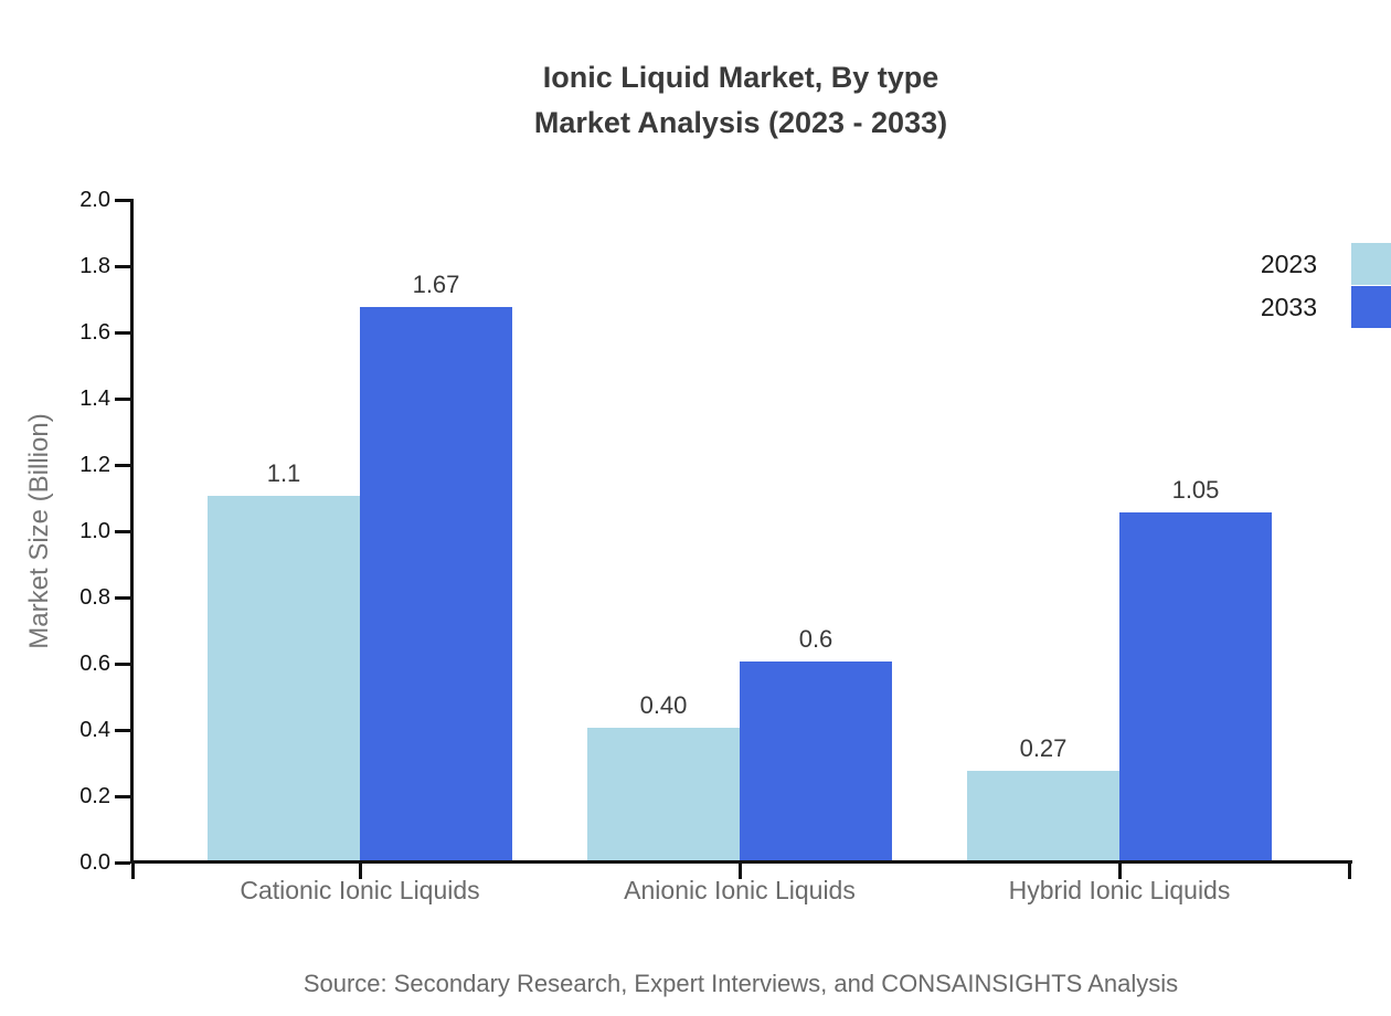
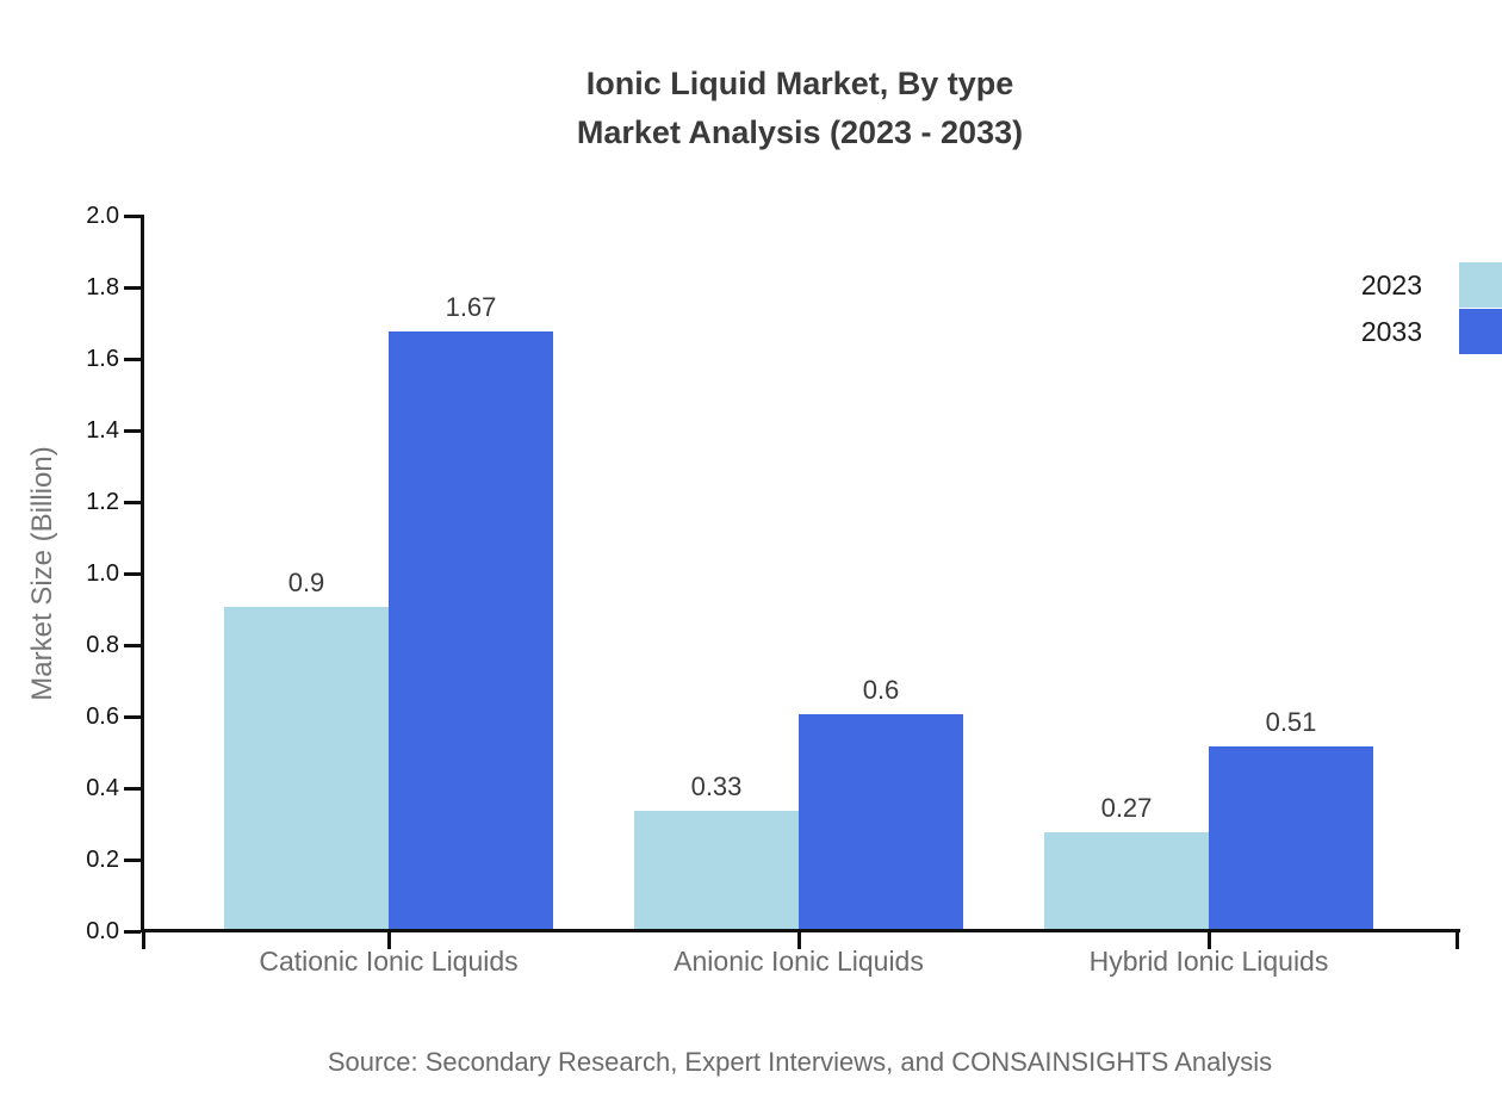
2023/Cationic Ionic Liquids: 1.1 -> 0.9
2023/Anionic Ionic Liquids: 0.40 -> 0.33
2033/Hybrid Ionic Liquids: 1.05 -> 0.51
